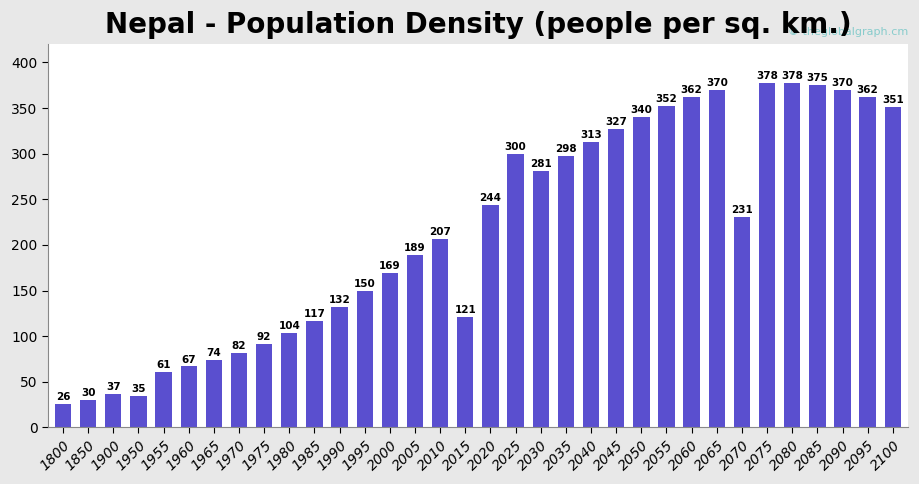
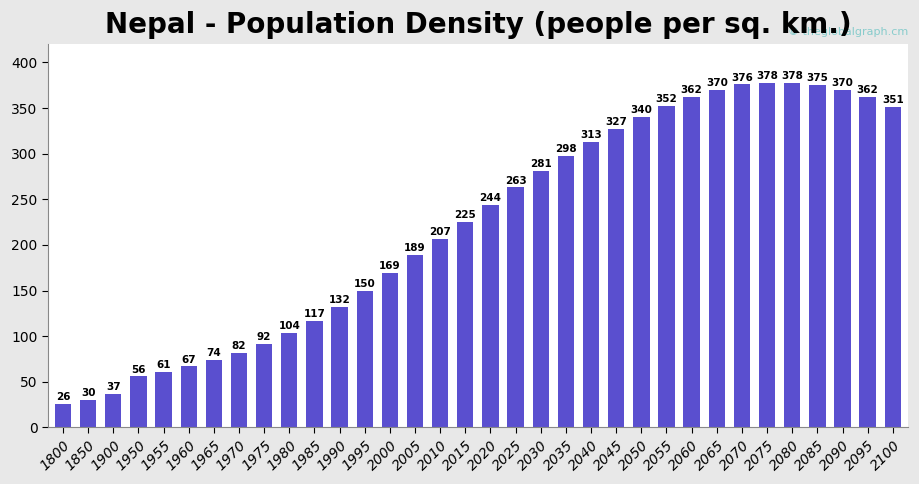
1950: 35 -> 56
2015: 121 -> 225
2025: 300 -> 263
2070: 231 -> 376
